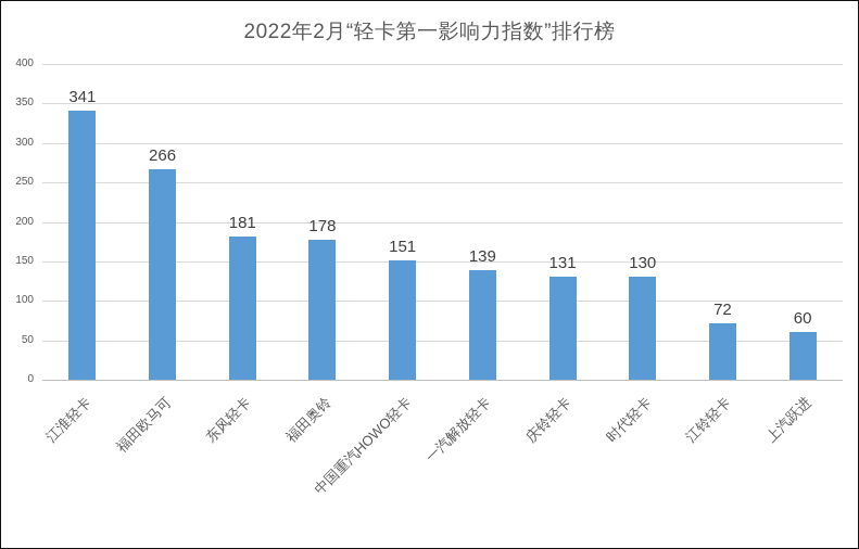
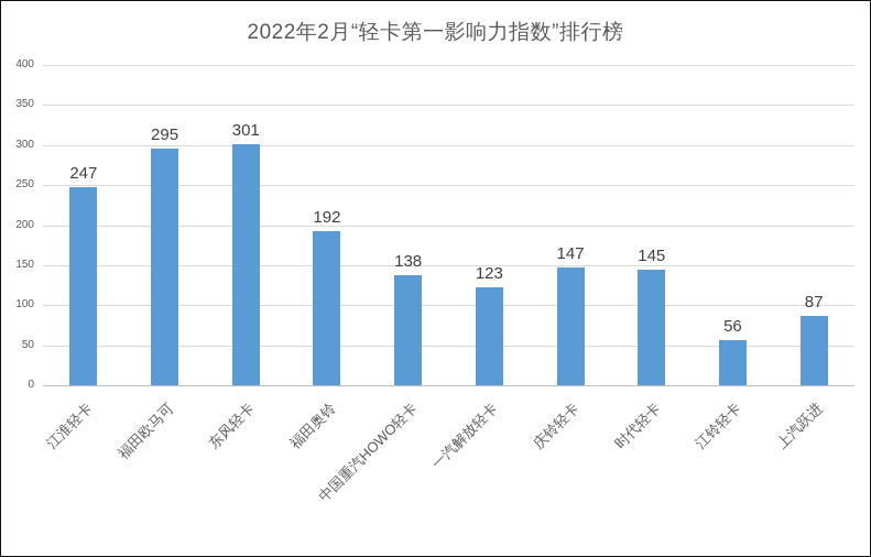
江淮轻卡: 341 -> 247
福田欧马可: 266 -> 295
东风轻卡: 181 -> 301
福田奥铃: 178 -> 192
中国重汽HOWO轻卡: 151 -> 138
一汽解放轻卡: 139 -> 123
庆铃轻卡: 131 -> 147
时代轻卡: 130 -> 145
江铃轻卡: 72 -> 56
上汽跃进: 60 -> 87
